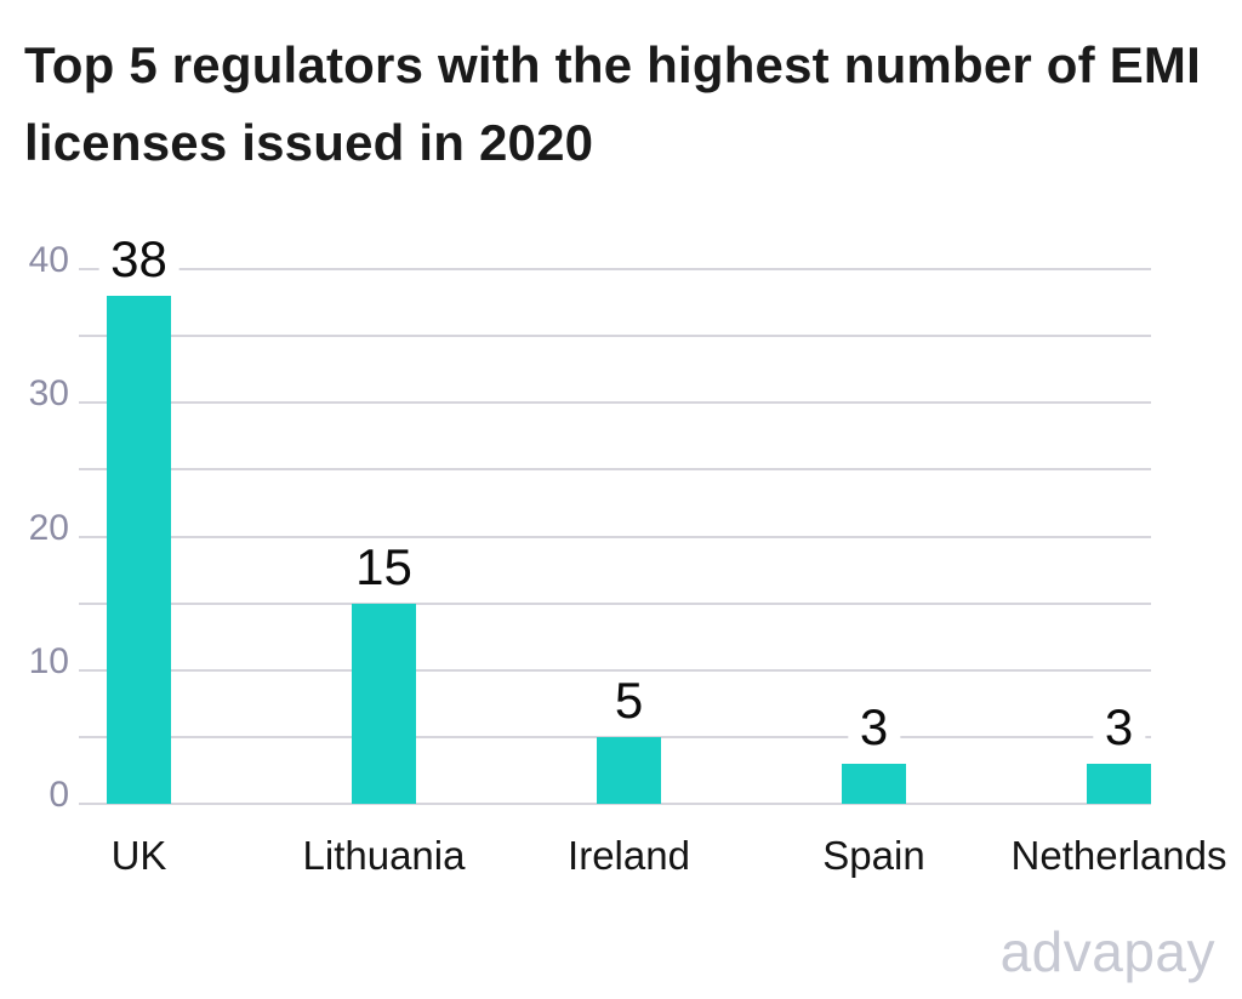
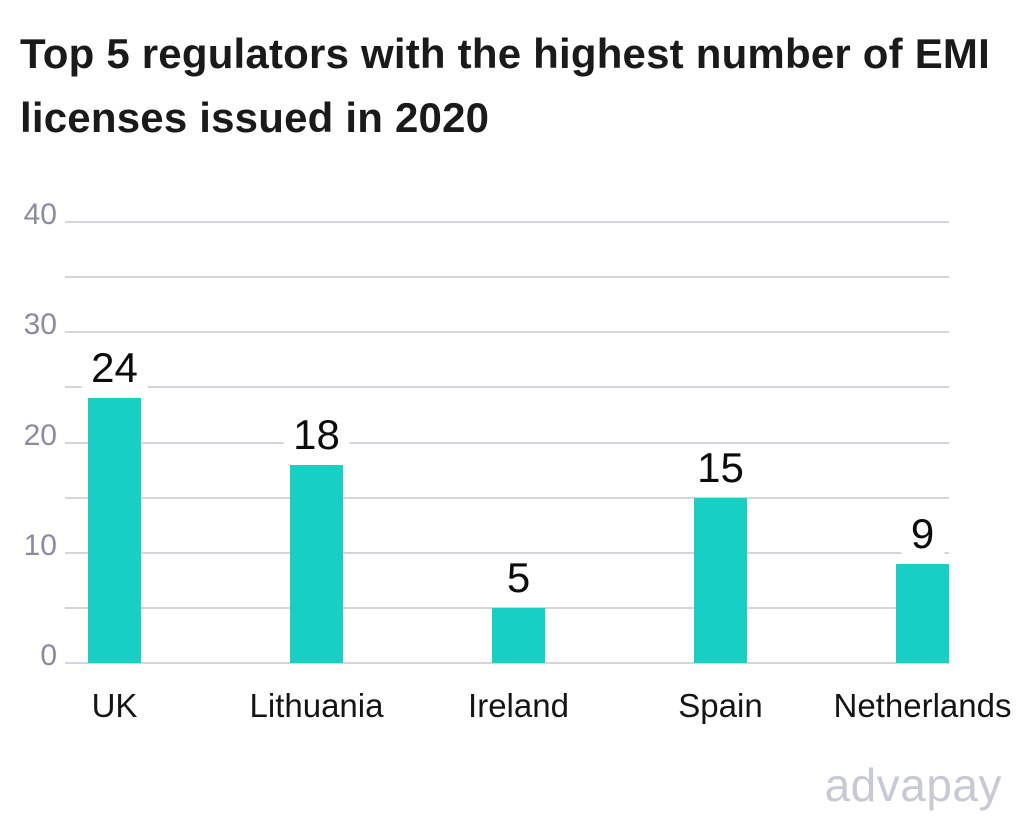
UK: 38 -> 24
Lithuania: 15 -> 18
Spain: 3 -> 15
Netherlands: 3 -> 9
